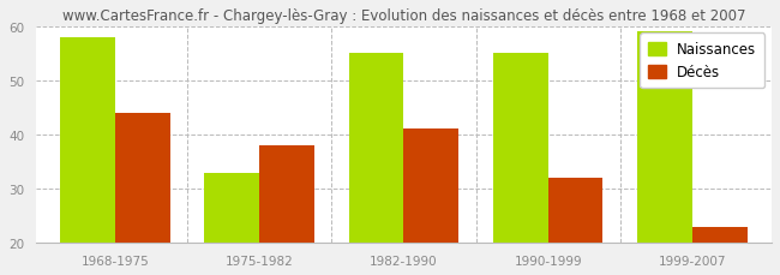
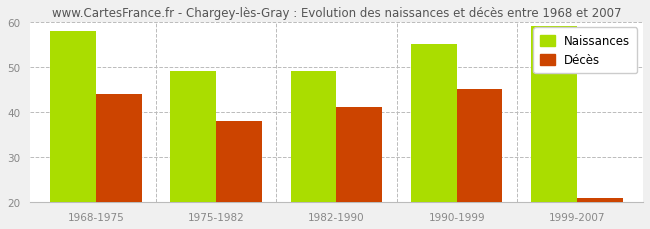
Naissances/1975-1982: 33 -> 49
Naissances/1982-1990: 55 -> 49
Décès/1990-1999: 32 -> 45
Décès/1999-2007: 23 -> 21
